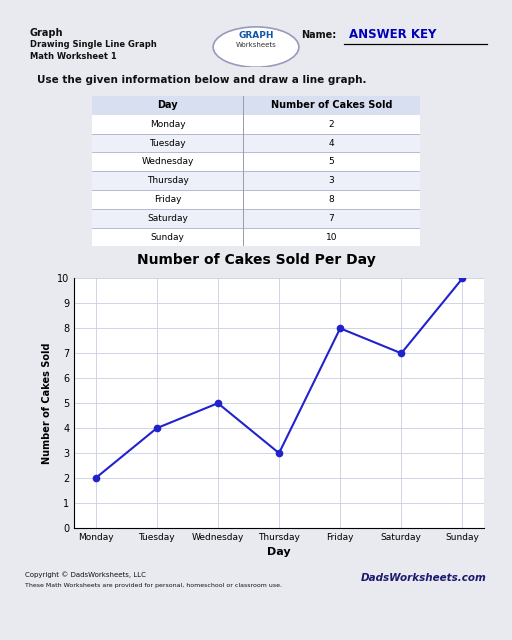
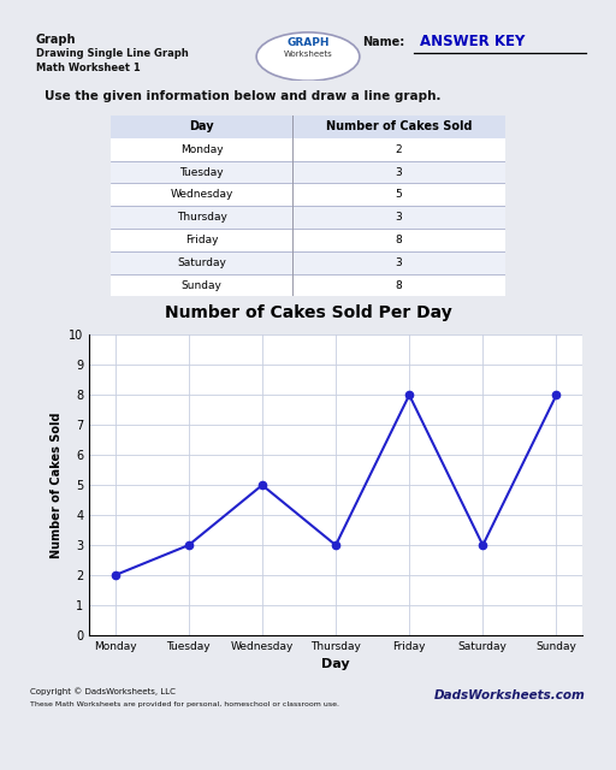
Tuesday: 4 -> 3
Saturday: 7 -> 3
Sunday: 10 -> 8
